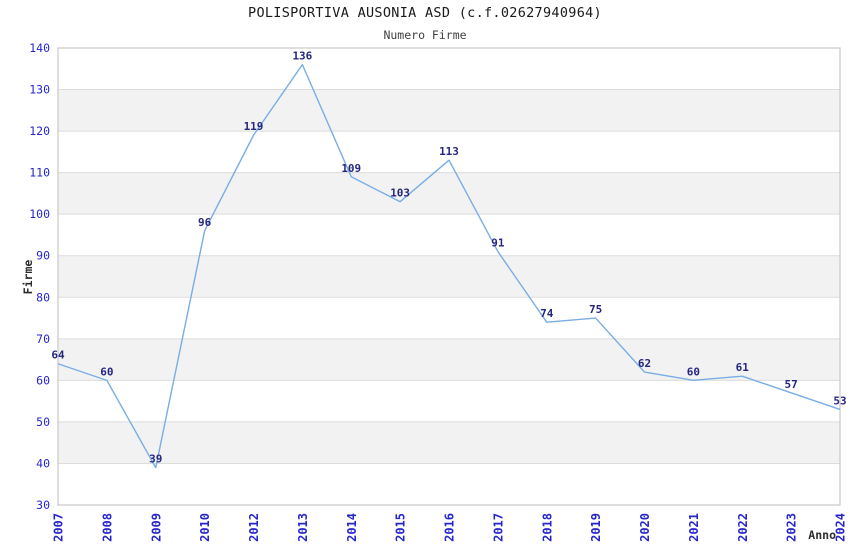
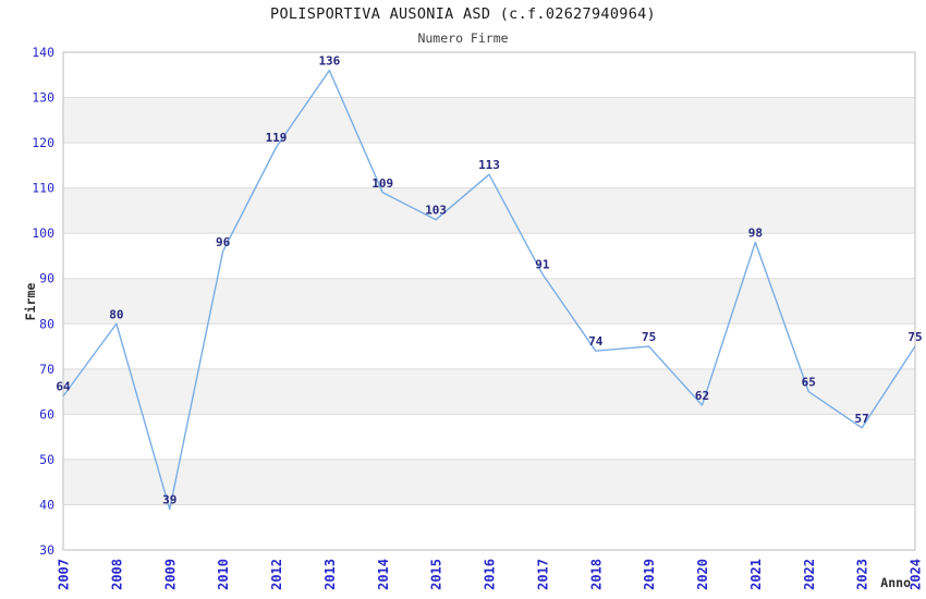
2008: 60 -> 80
2021: 60 -> 98
2022: 61 -> 65
2024: 53 -> 75
